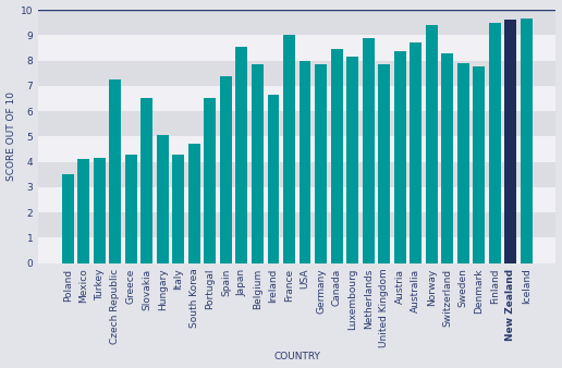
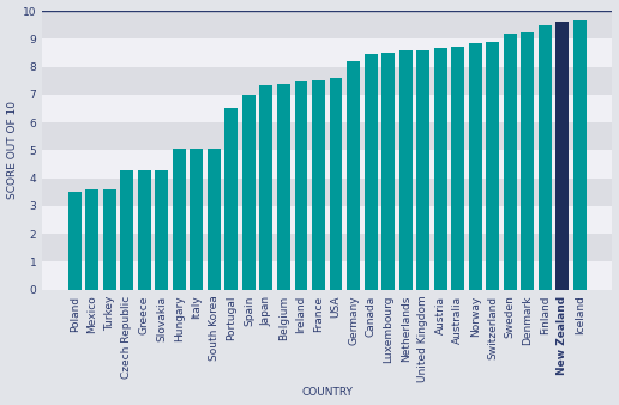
Mexico: 4.10 -> 3.60
Turkey: 4.15 -> 3.60
Czech Republic: 7.25 -> 4.30
Slovakia: 6.50 -> 4.30
Italy: 4.30 -> 5.05
South Korea: 4.70 -> 5.05
Spain: 7.40 -> 7.00
Japan: 8.55 -> 7.35
Belgium: 7.85 -> 7.40
Ireland: 6.65 -> 7.45
France: 9.00 -> 7.50
USA: 8.00 -> 7.60
Germany: 7.85 -> 8.20
Luxembourg: 8.15 -> 8.50
Netherlands: 8.90 -> 8.60
United Kingdom: 7.85 -> 8.60
Austria: 8.35 -> 8.65
Norway: 9.40 -> 8.85
Switzerland: 8.30 -> 8.90
Sweden: 7.90 -> 9.20
Denmark: 7.75 -> 9.25
